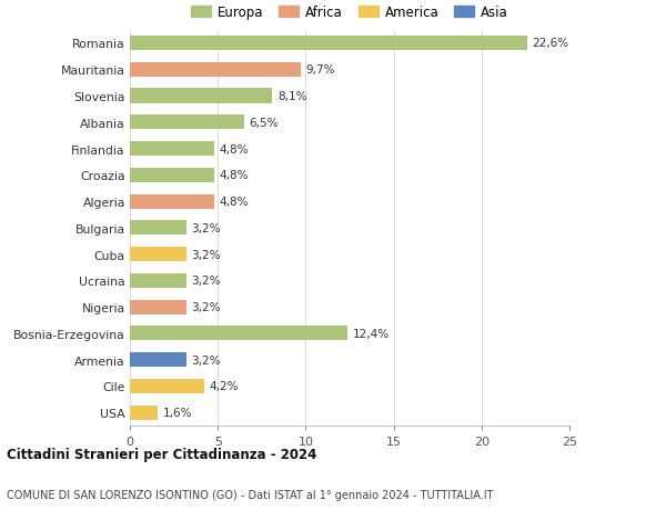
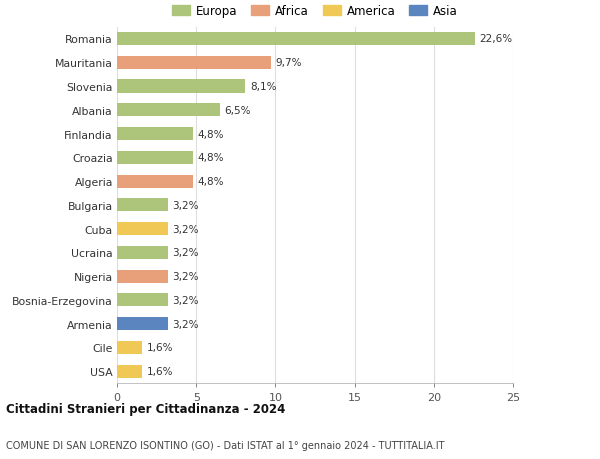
Bosnia-Erzegovina: 12,4% -> 3,2%
Cile: 4,2% -> 1,6%
